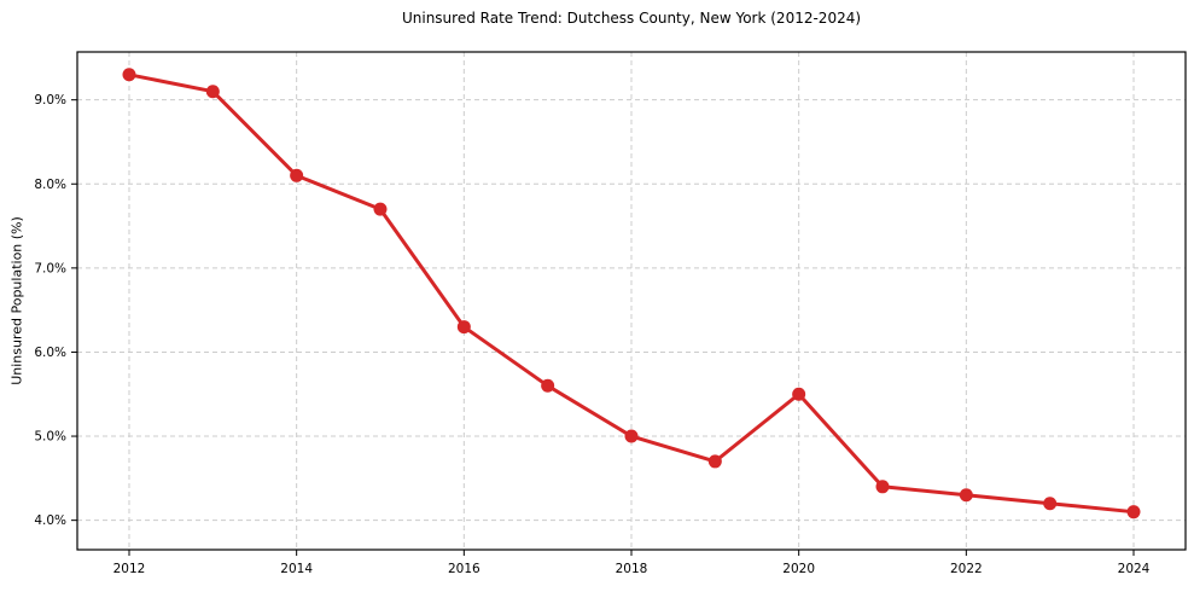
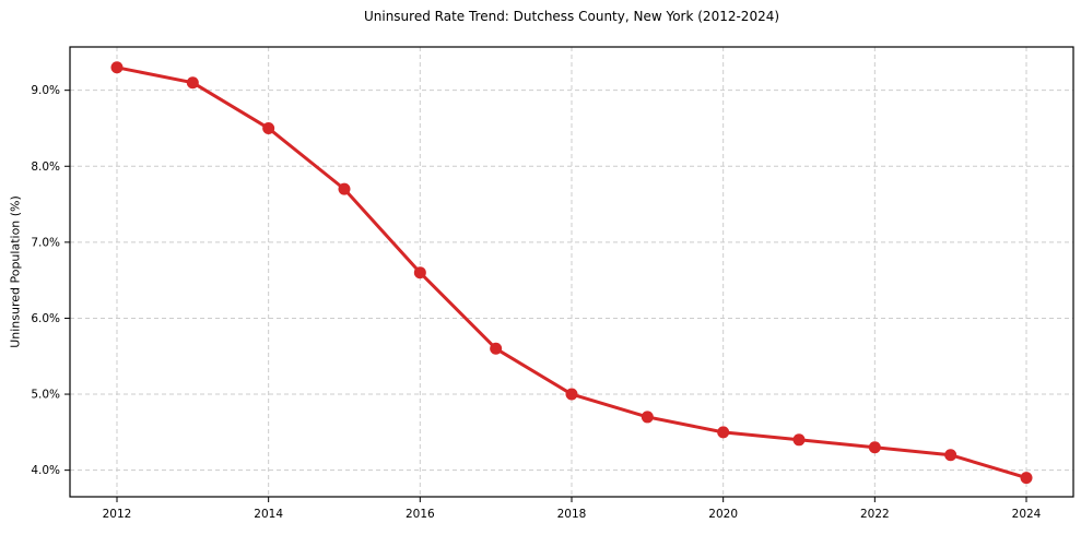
2014: 8.1% -> 8.5%
2016: 6.3% -> 6.6%
2020: 5.5% -> 4.5%
2024: 4.1% -> 3.9%
